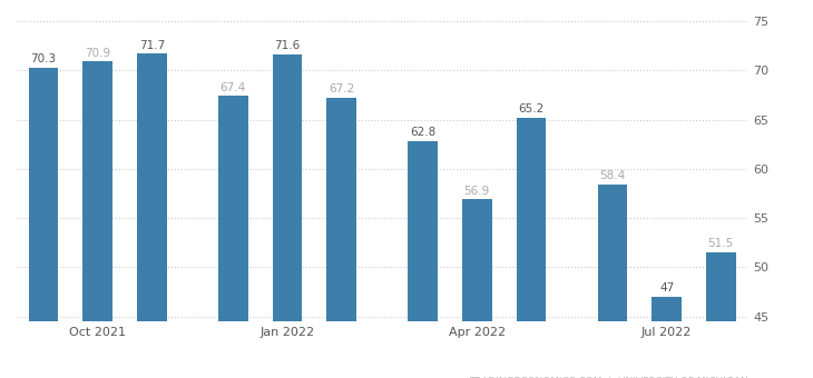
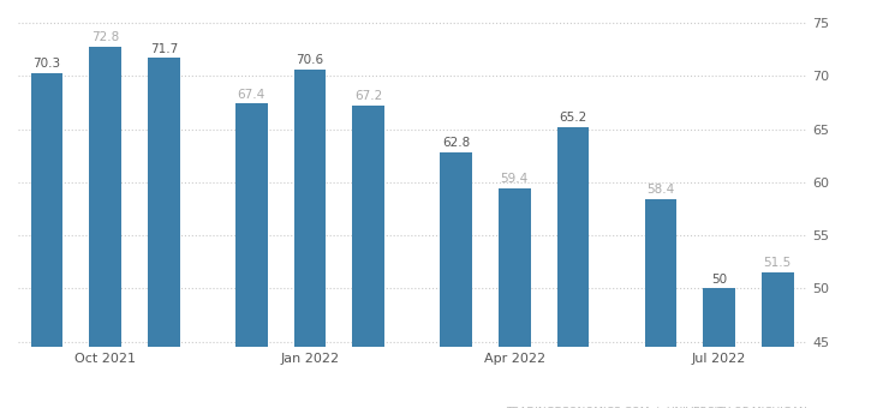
Oct 2021: 70.9 -> 72.8
Jan 2022: 71.6 -> 70.6
Apr 2022: 56.9 -> 59.4
Jul 2022: 47 -> 50
